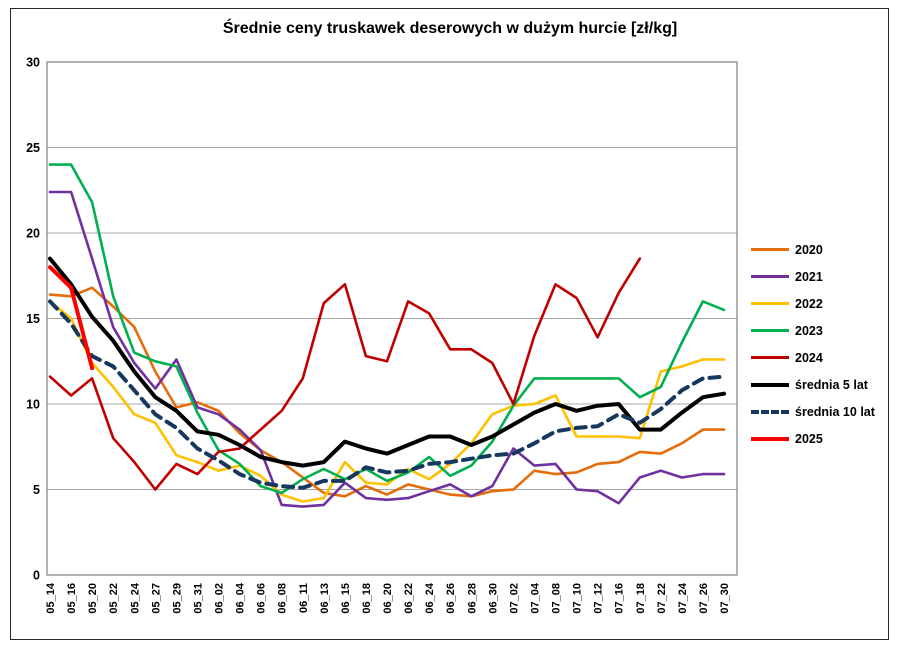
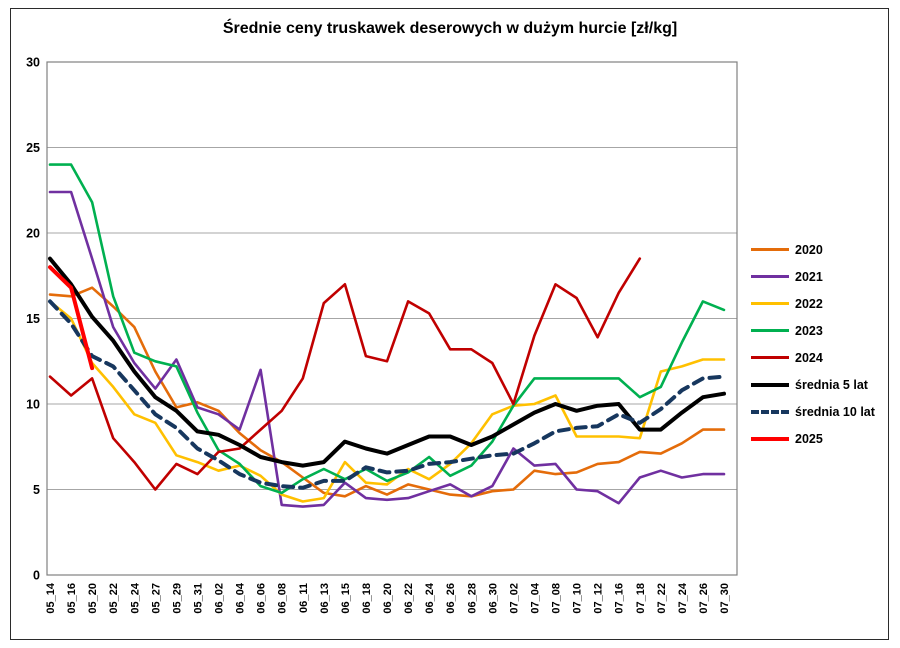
2021/06_06: 7.3 -> 12.0
